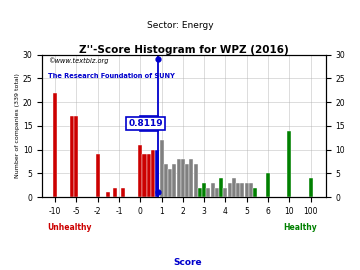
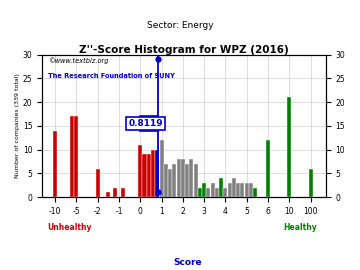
-10: 22 -> 14
-2: 9 -> 6
6: 5 -> 12
10: 14 -> 21
100: 4 -> 6
